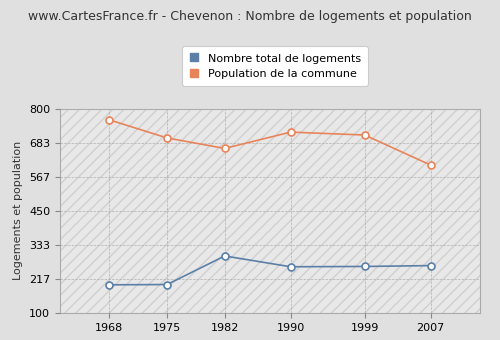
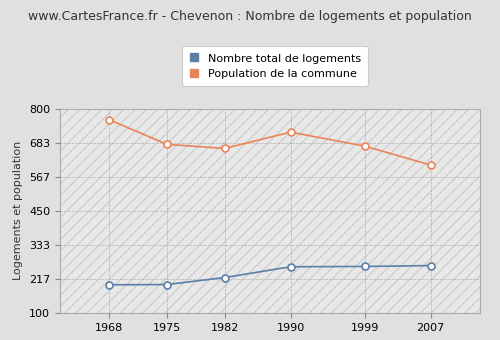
Population de la commune/1975: 700 -> 678
Nombre total de logements/1982: 295 -> 221
Population de la commune/1999: 710 -> 672
